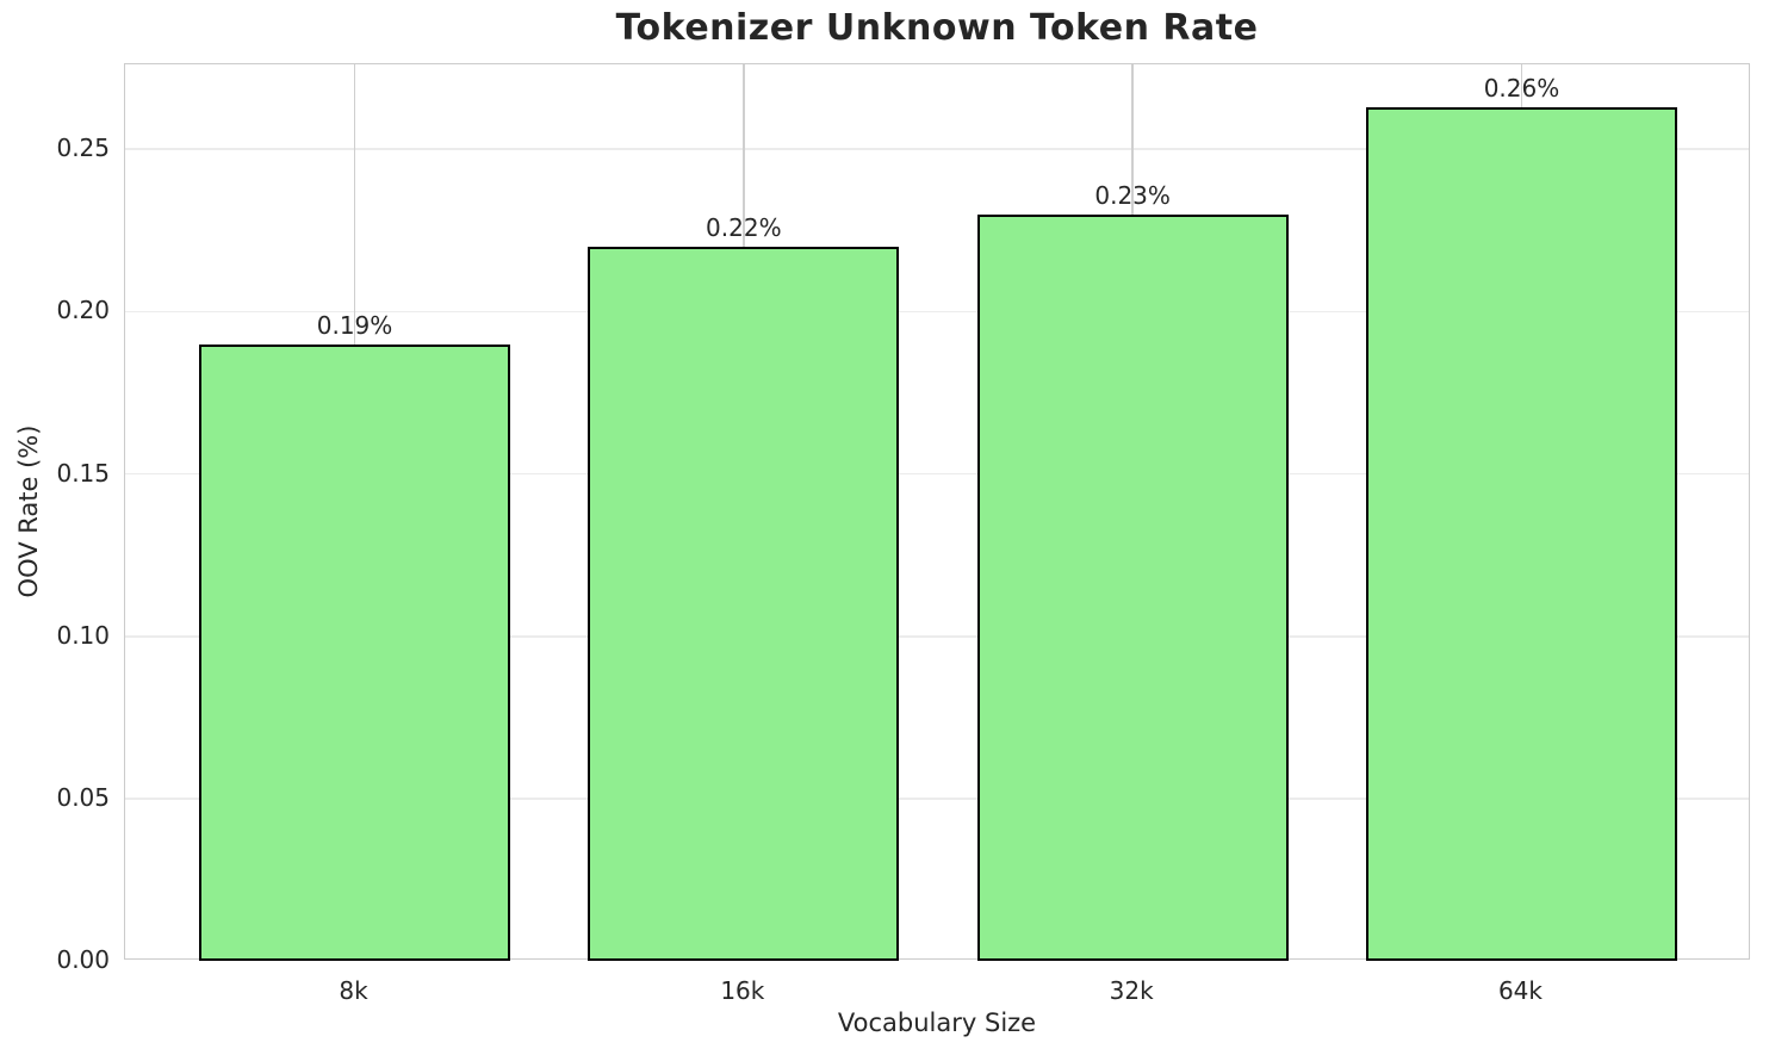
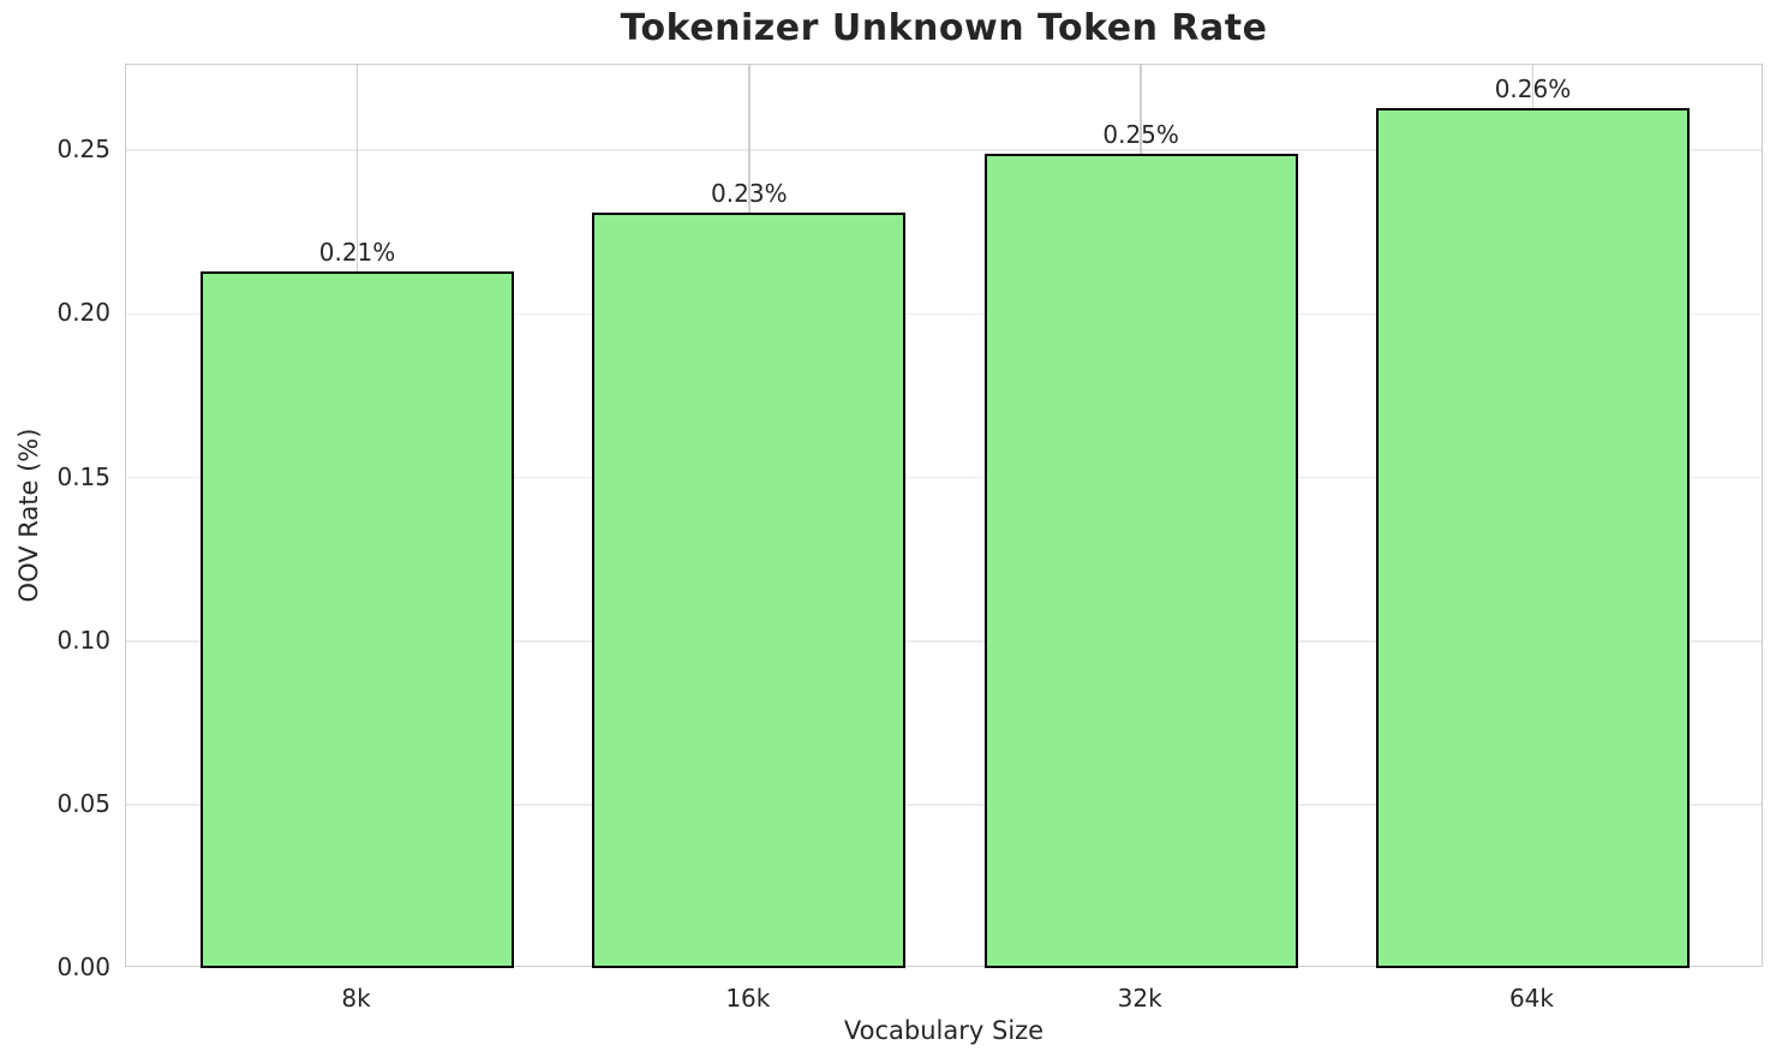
8k: 0.19% -> 0.21%
16k: 0.22% -> 0.23%
32k: 0.23% -> 0.25%
